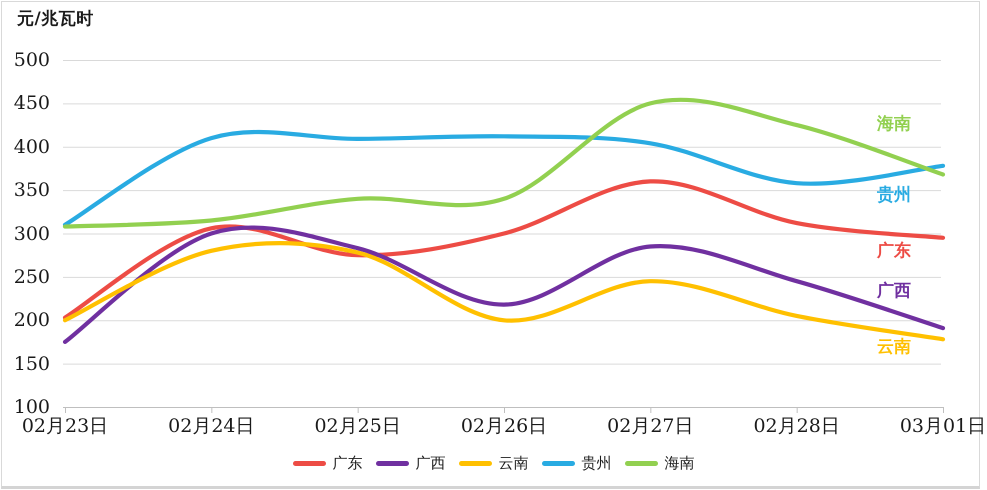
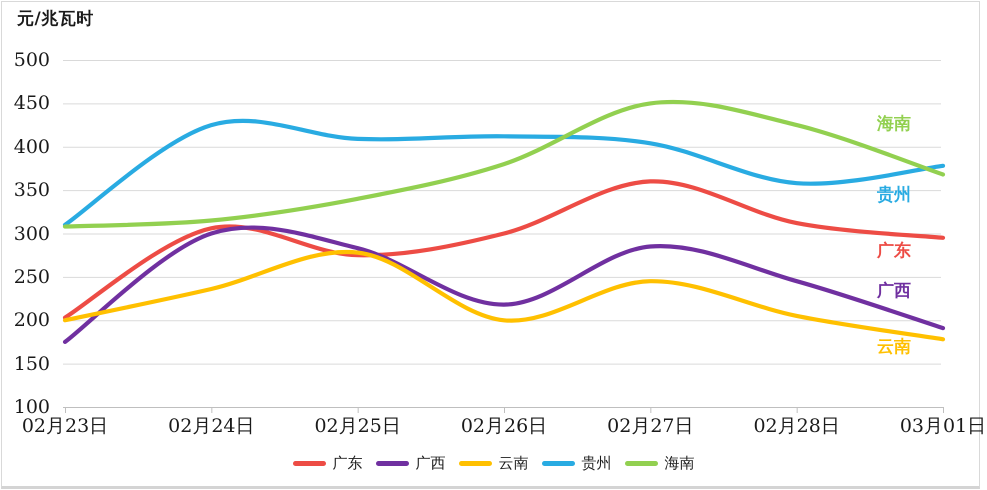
云南/02月24日: 280 -> 240
贵州/02月24日: 410 -> 420
海南/02月26日: 340 -> 380
